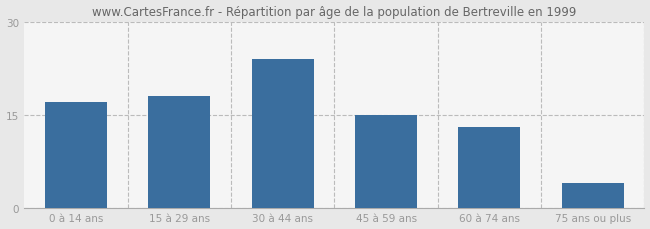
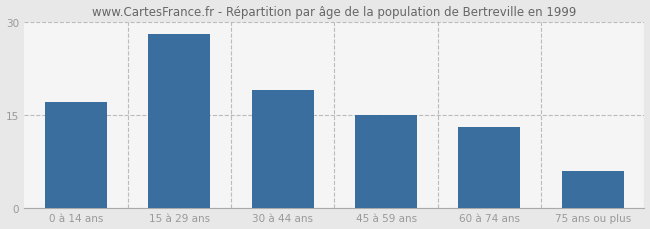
15 à 29 ans: 18 -> 28
30 à 44 ans: 24 -> 19
75 ans ou plus: 4 -> 6
